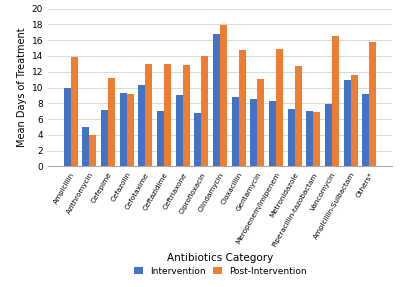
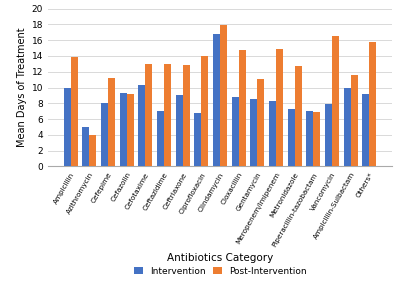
Intervention/Cefepime: 7.2 -> 8.0
Intervention/Ampicillin-Sulbactam: 11.0 -> 10.0
